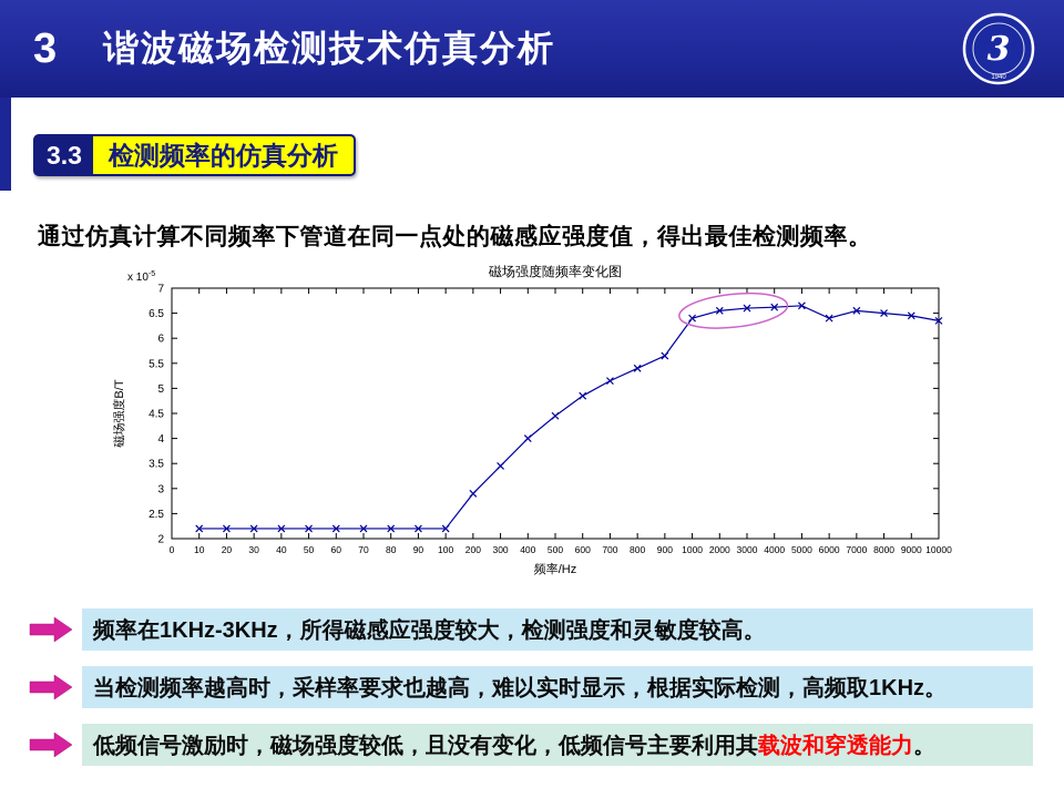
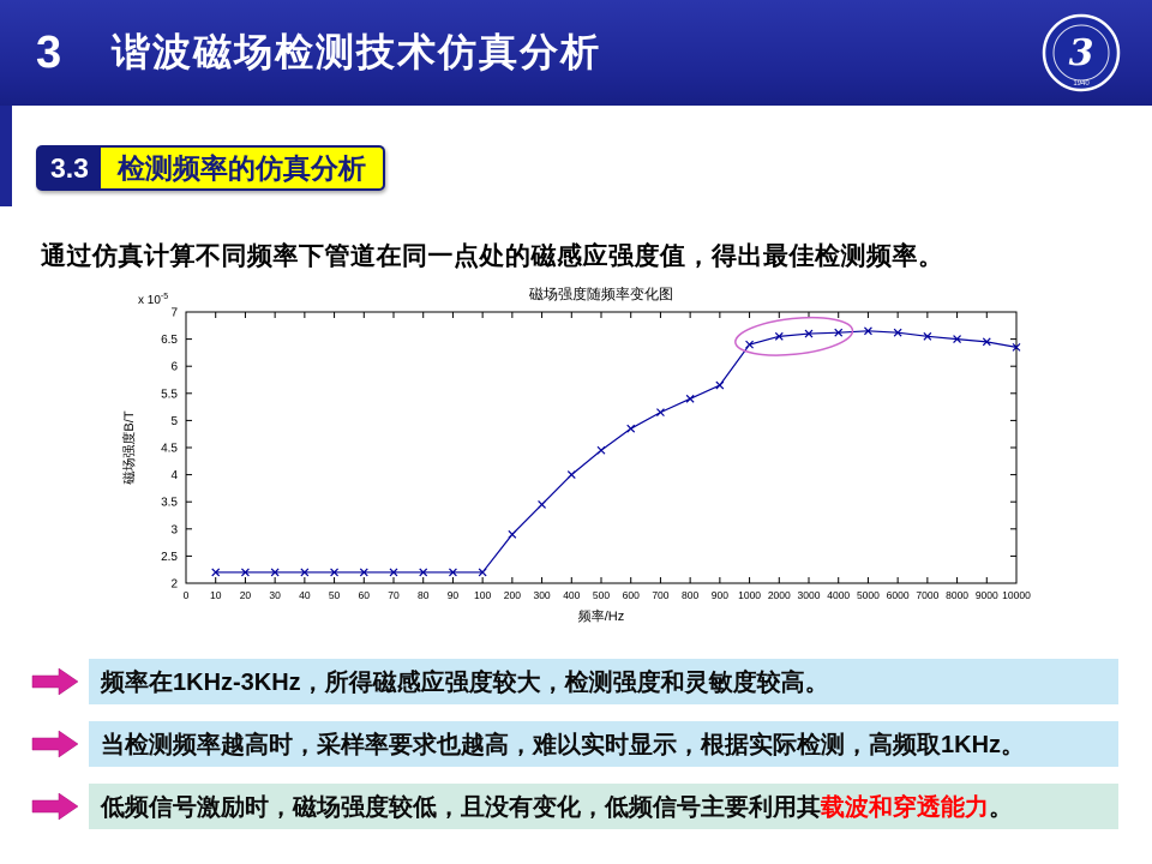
6000: 6.4 -> 6.6
